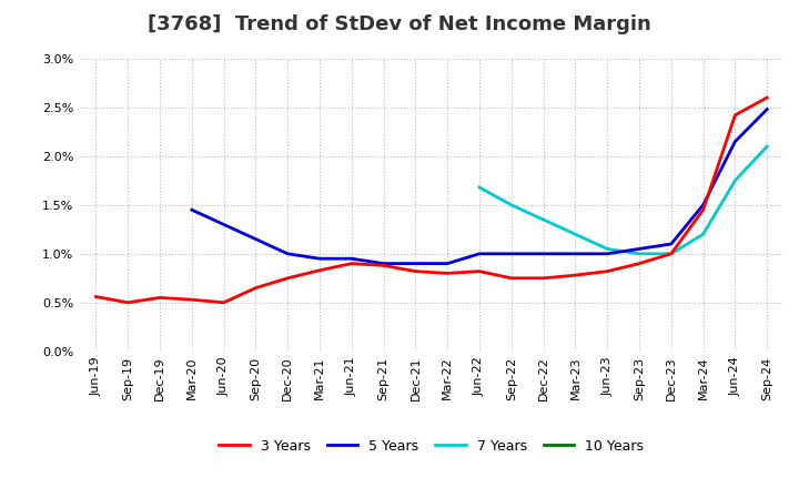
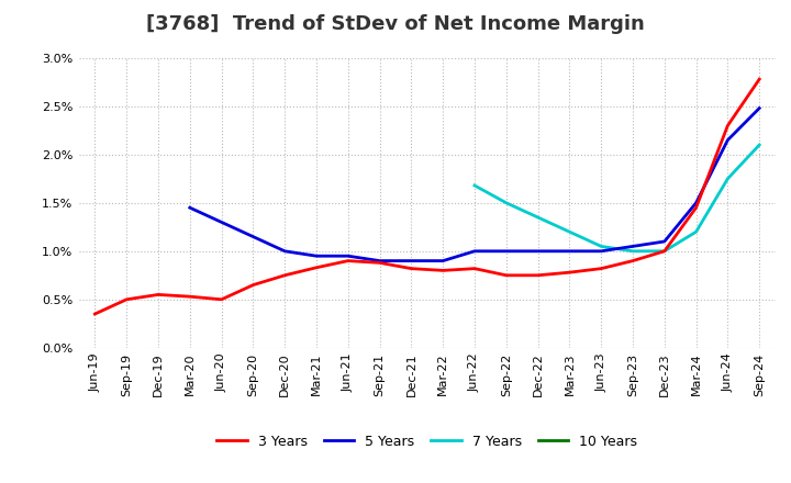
3 Years/Jun-19: 0.56% -> 0.35%
3 Years/Jun-24: 2.42% -> 2.30%
3 Years/Sep-24: 2.60% -> 2.78%
